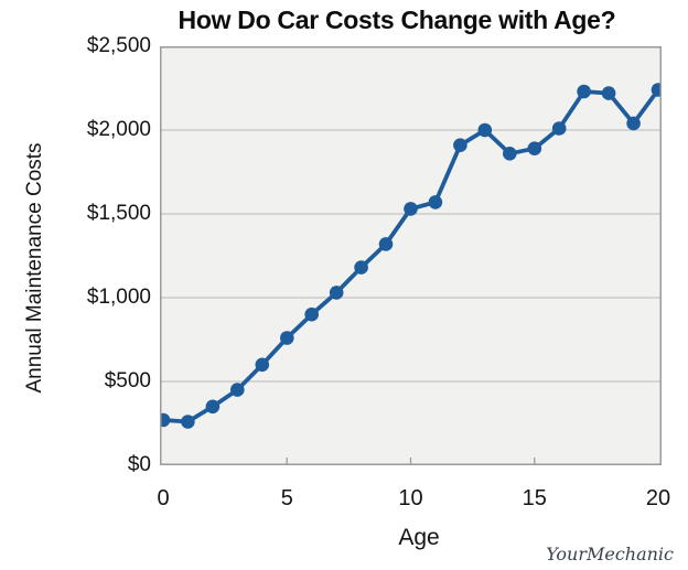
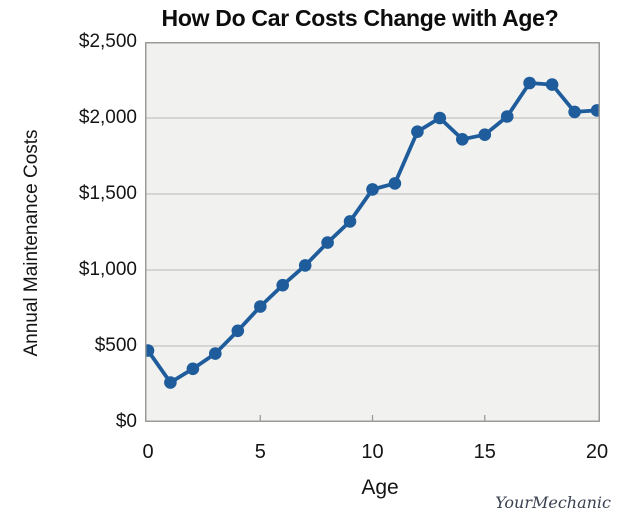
0: $270 -> $470
20: $2240 -> $2050
